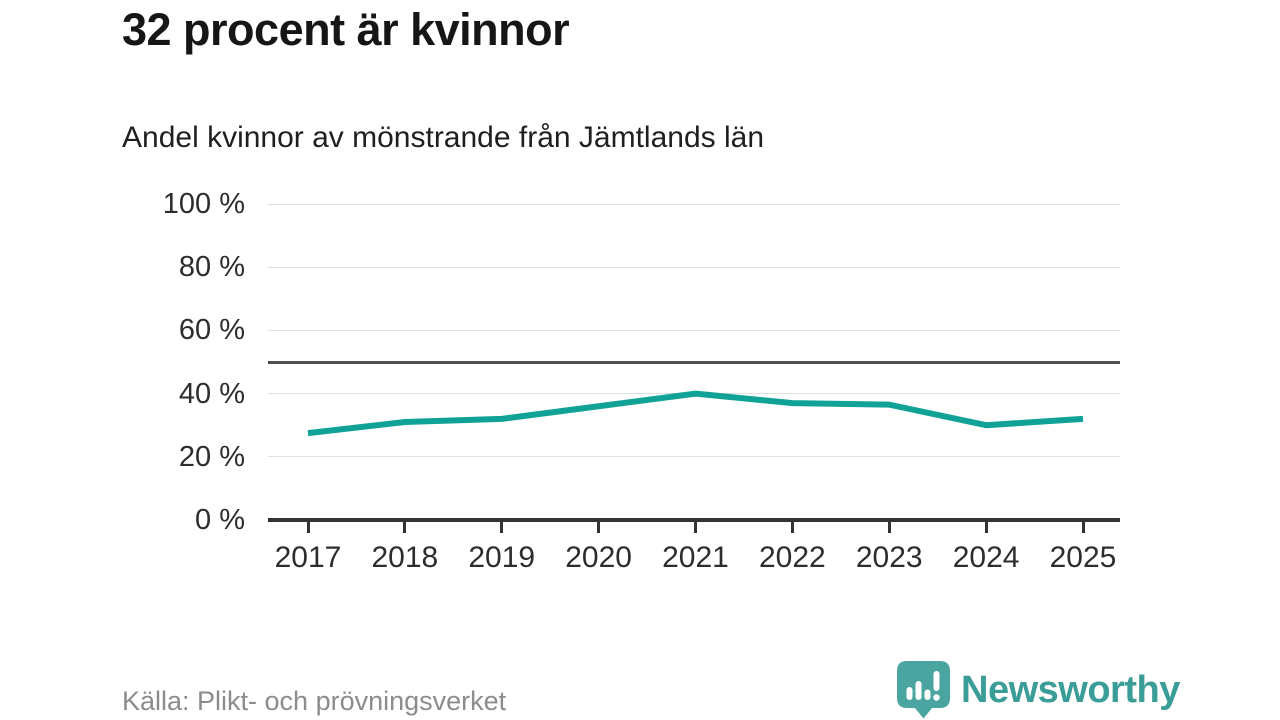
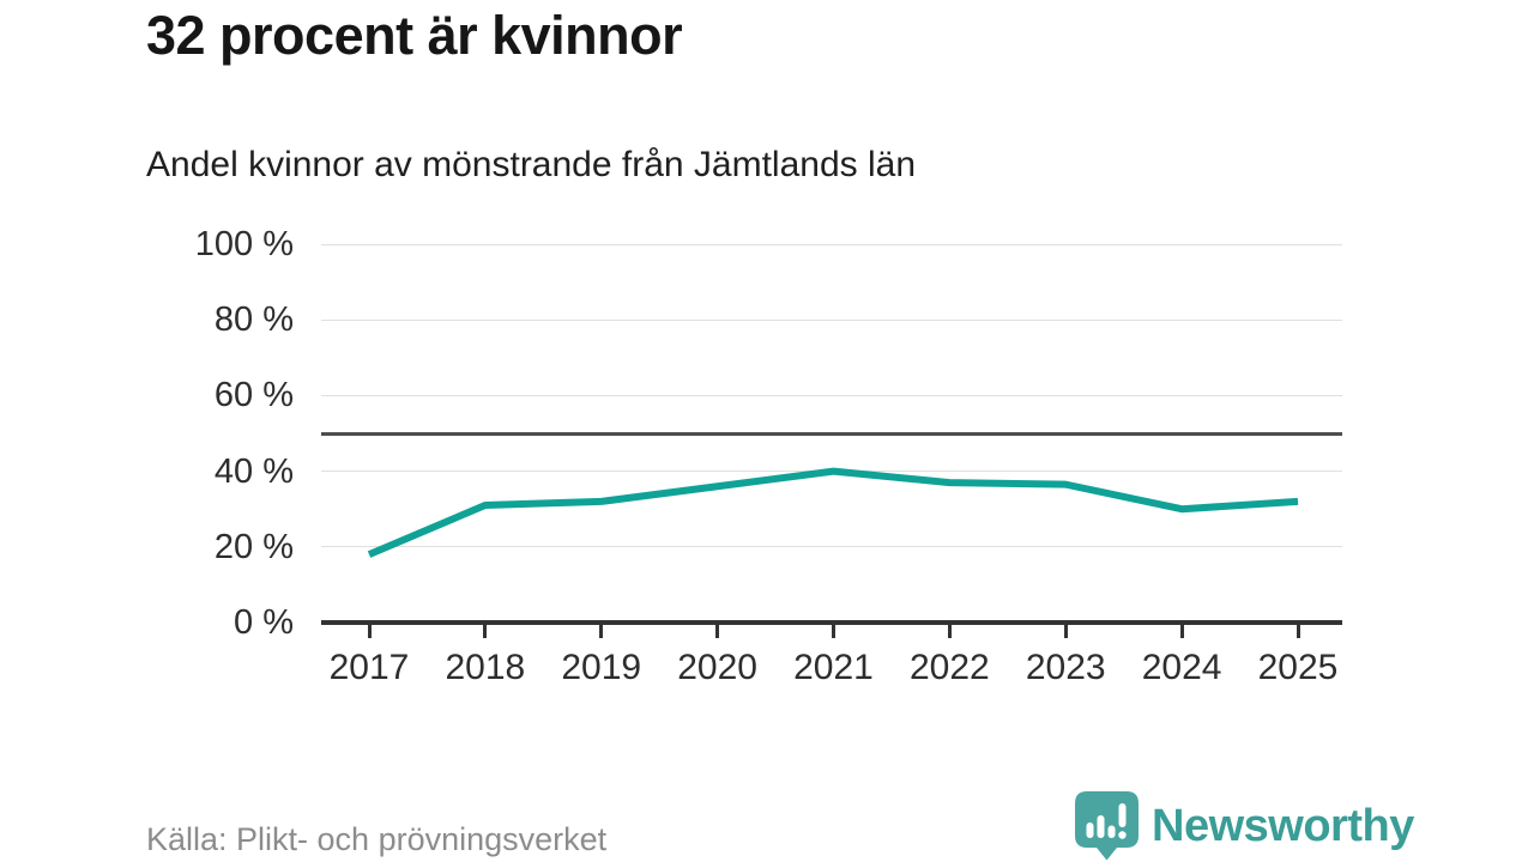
2017: 28% -> 18%
